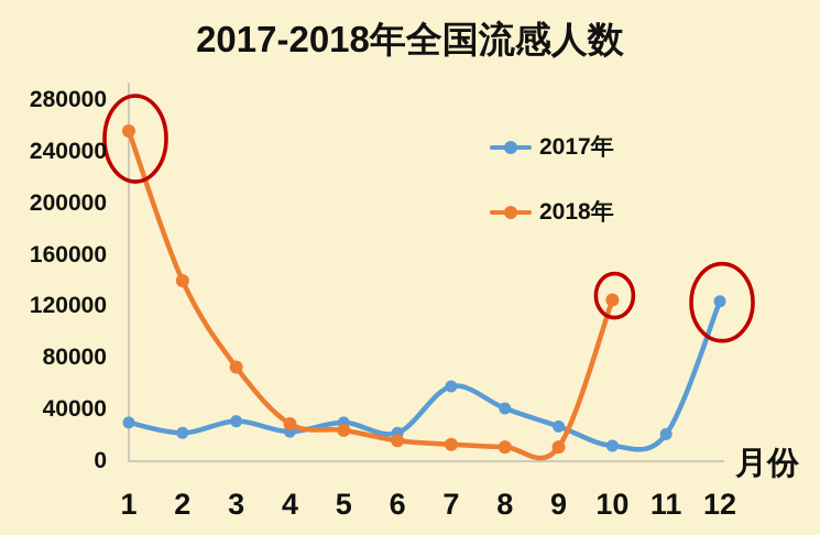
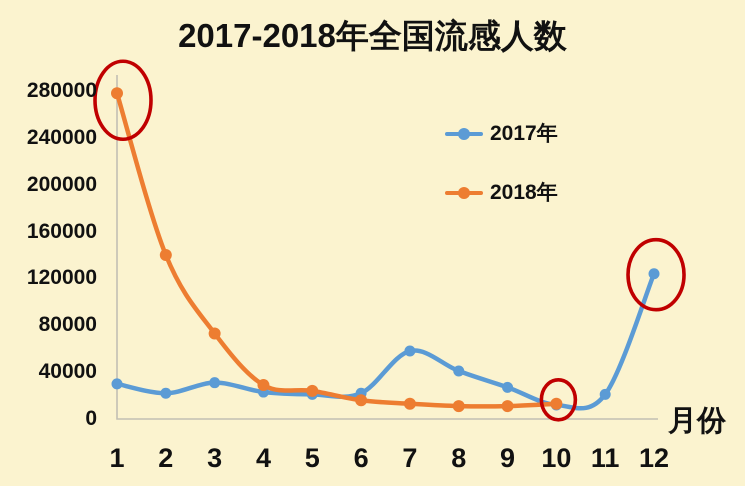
2018年/1: 256000 -> 278000
2017年/5: 30000 -> 21000
2018年/10: 125000 -> 13000
